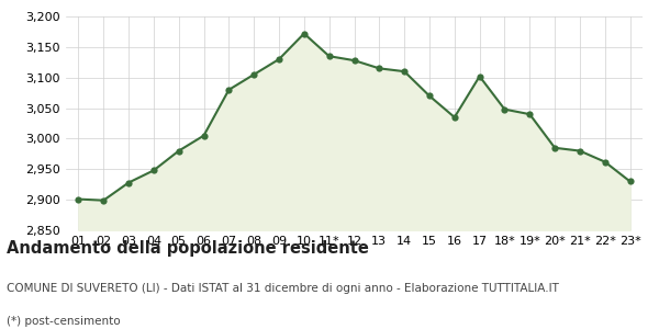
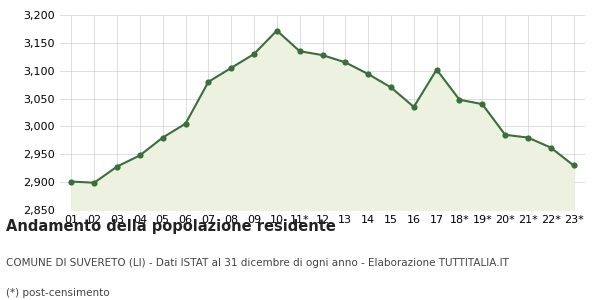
14: 3,110 -> 3,094
